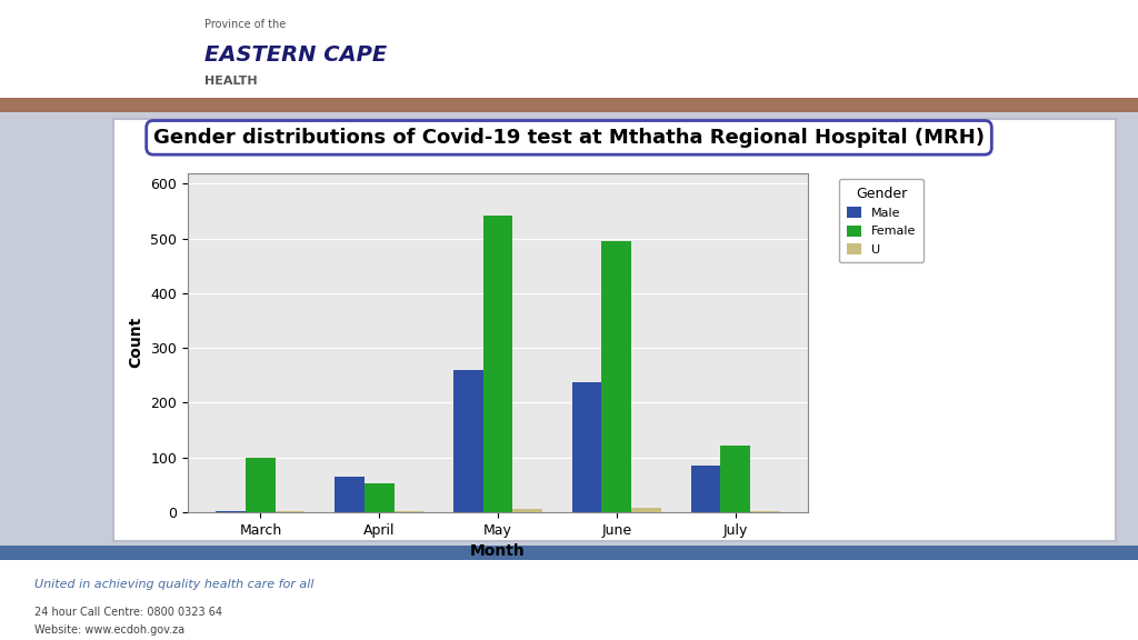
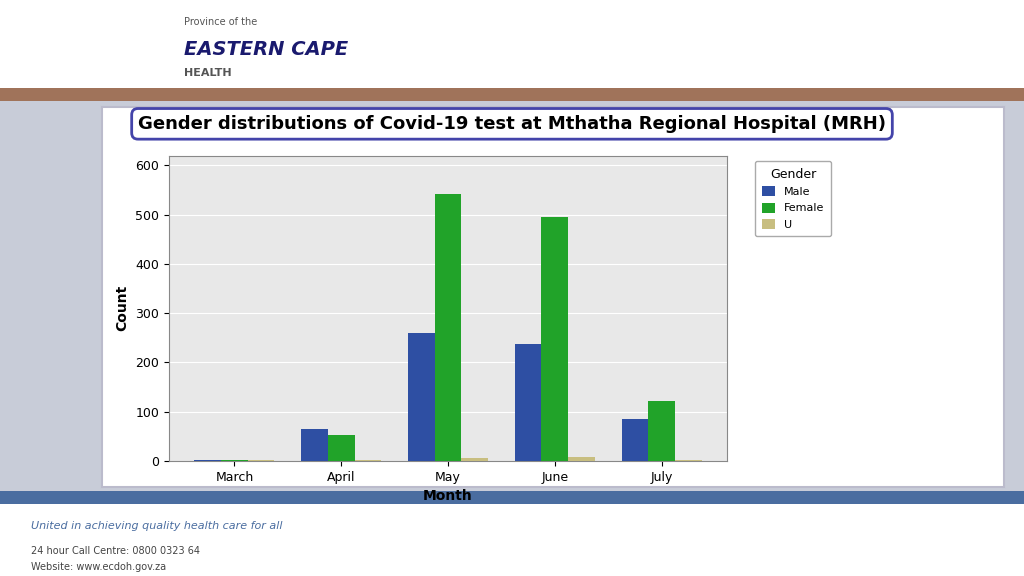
Female/March: 100 -> 1
